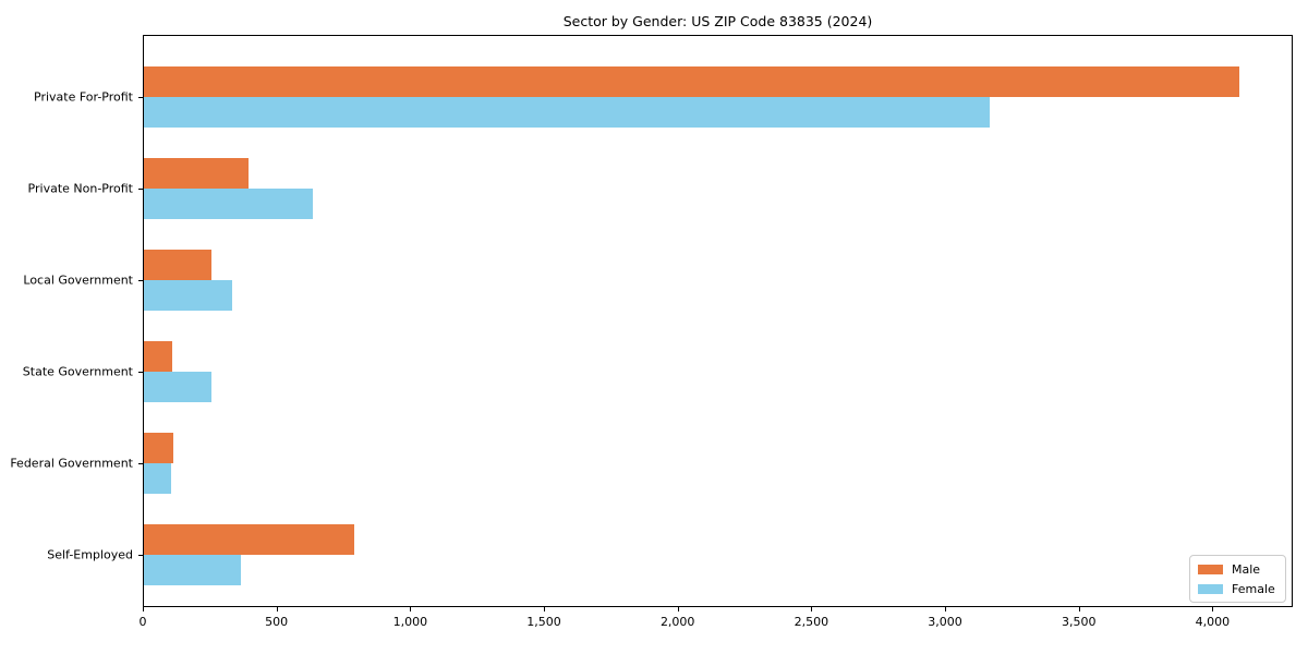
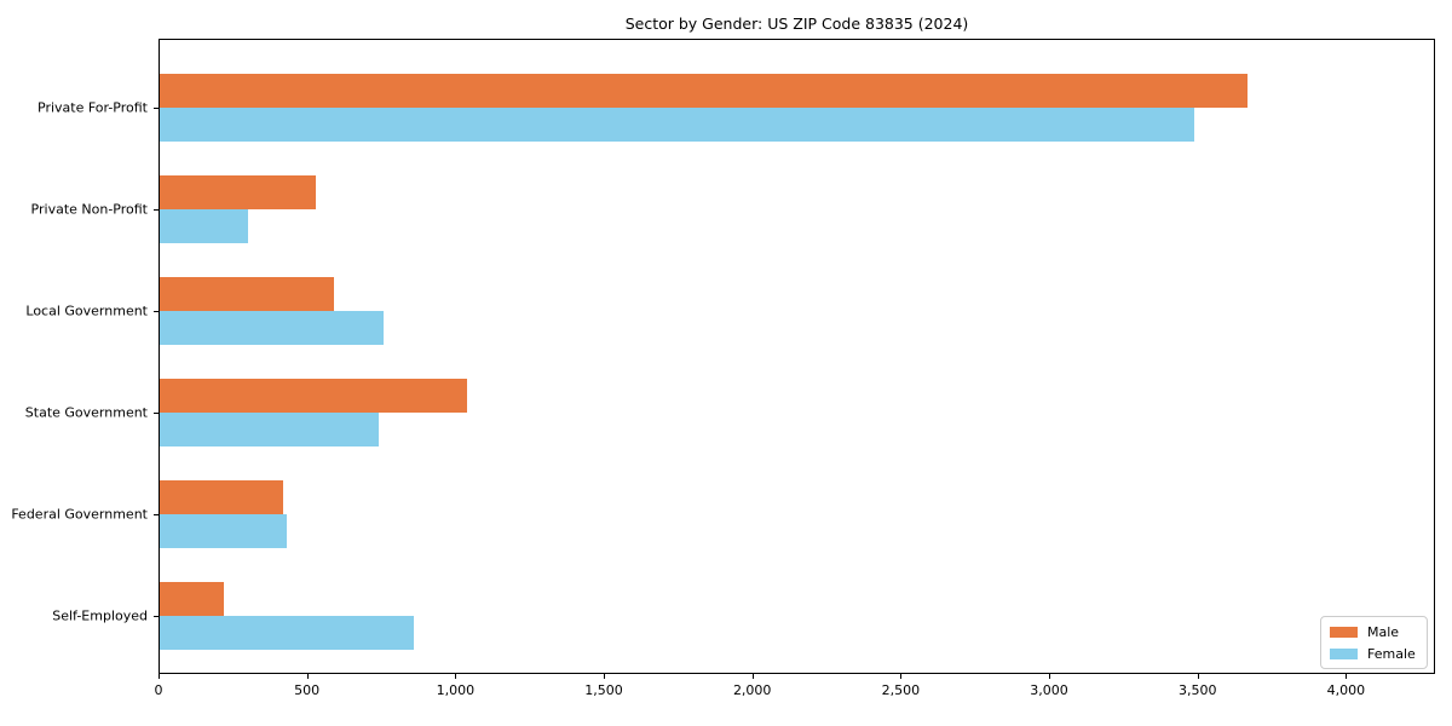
Male/Private For-Profit: 4100 -> 3670
Female/Private For-Profit: 3160 -> 3490
Male/Private Non-Profit: 400 -> 530
Female/Private Non-Profit: 640 -> 300
Male/Local Government: 260 -> 590
Female/Local Government: 340 -> 760
Male/State Government: 110 -> 1040
Female/State Government: 260 -> 740
Male/Federal Government: 120 -> 420
Female/Federal Government: 100 -> 430
Male/Self-Employed: 790 -> 220
Female/Self-Employed: 360 -> 860
